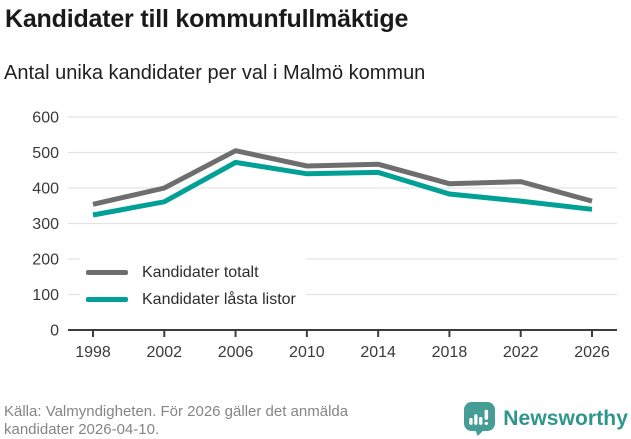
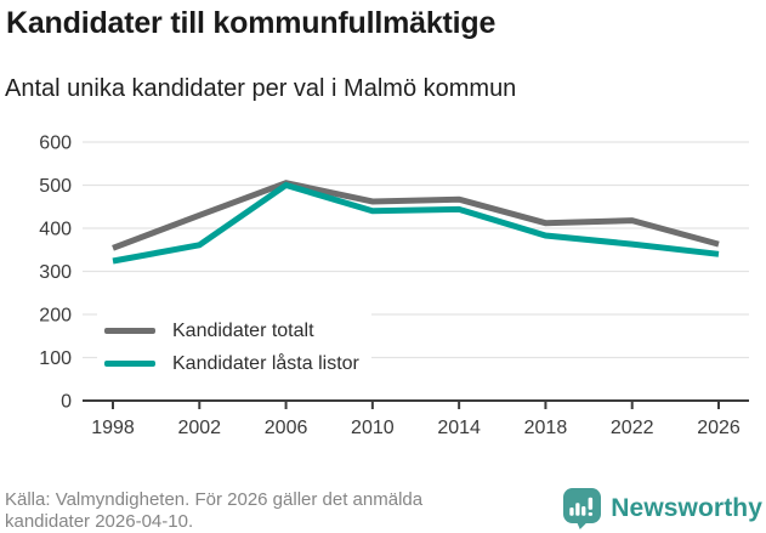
Kandidater totalt/2002: 400 -> 430
Kandidater låsta listor/2006: 470 -> 500
